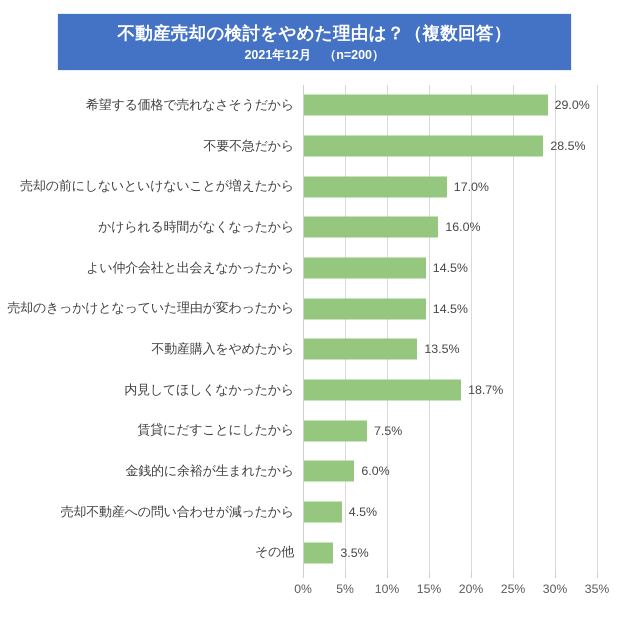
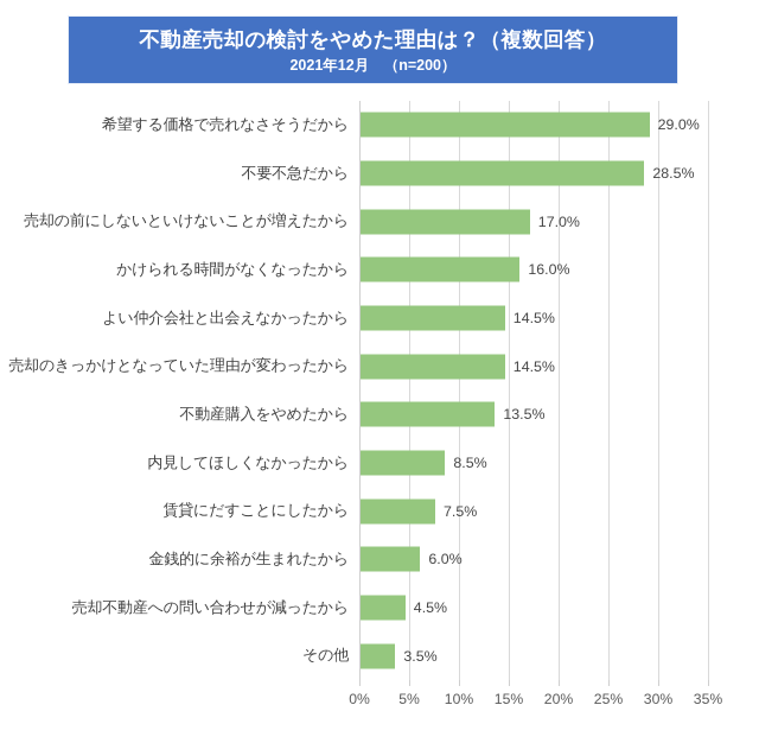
内見してほしくなかったから: 18.7% -> 8.5%
